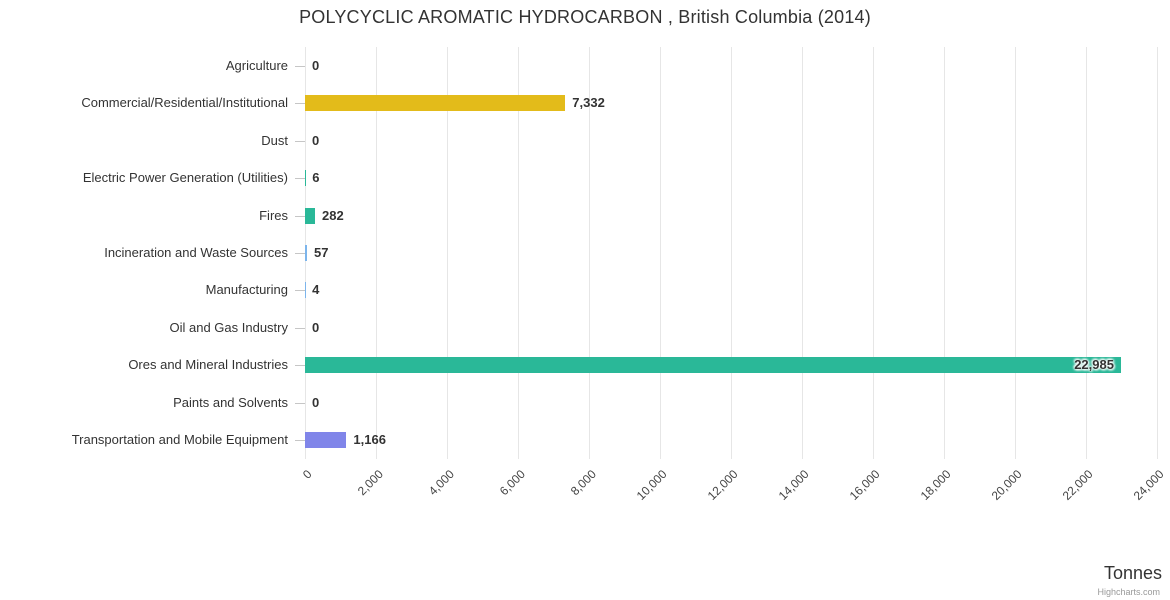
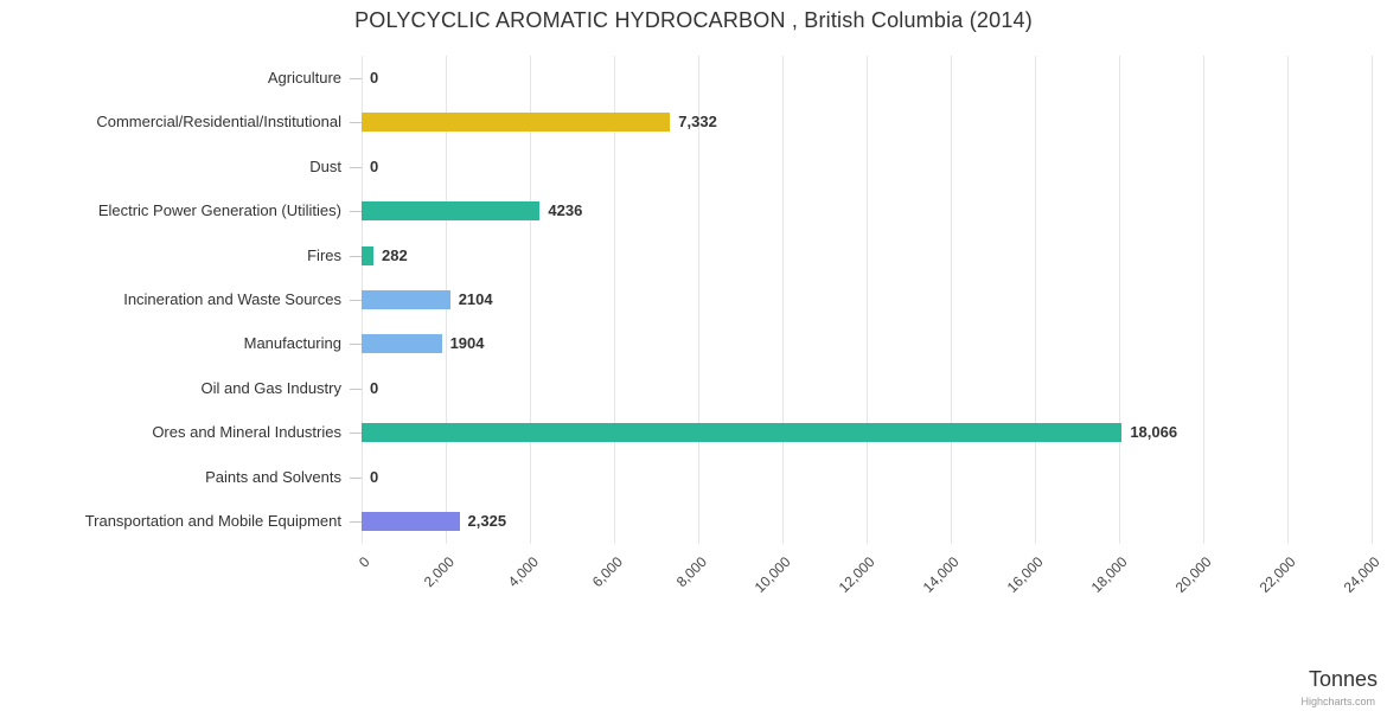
Electric Power Generation (Utilities): 6 -> 4236
Incineration and Waste Sources: 57 -> 2104
Manufacturing: 4 -> 1904
Ores and Mineral Industries: 22,985 -> 18,066
Transportation and Mobile Equipment: 1,166 -> 2,325
